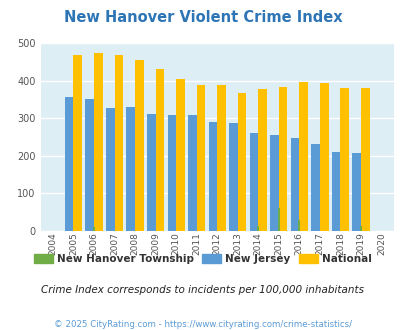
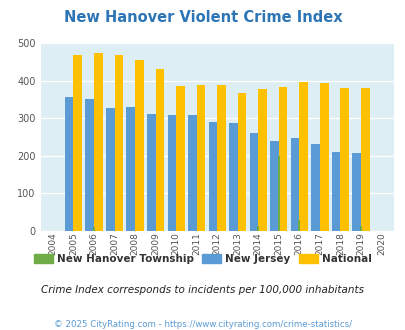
National/2010: 405 -> 385
New Jersey/2015: 255 -> 240
New Hanover Township/2015: 60 -> 200
